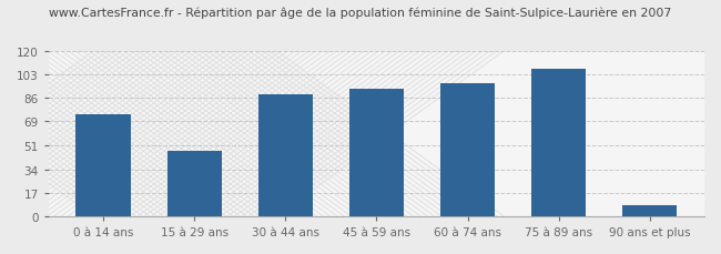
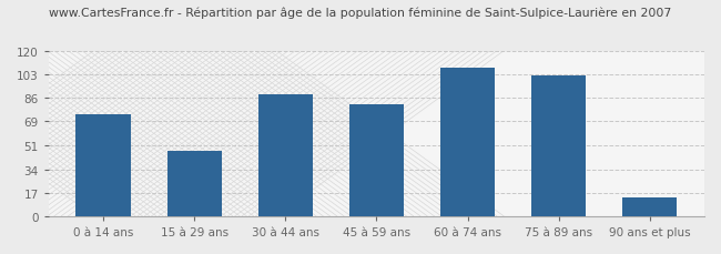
45 à 59 ans: 92 -> 81
60 à 74 ans: 96 -> 108
75 à 89 ans: 107 -> 102
90 ans et plus: 8 -> 14
